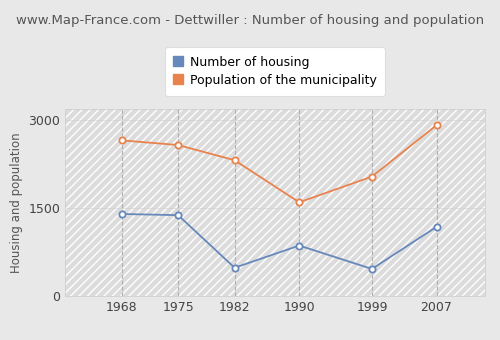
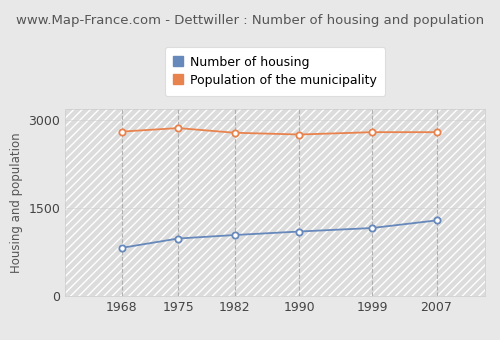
Number of housing/1968: 1400 -> 820
Population of the municipality/1968: 2660 -> 2810
Number of housing/1975: 1380 -> 980
Population of the municipality/1975: 2580 -> 2870
Number of housing/1982: 480 -> 1040
Population of the municipality/1982: 2320 -> 2790
Number of housing/1990: 860 -> 1100
Population of the municipality/1990: 1600 -> 2760
Number of housing/1999: 460 -> 1160
Population of the municipality/1999: 2040 -> 2800
Number of housing/2007: 1180 -> 1290
Population of the municipality/2007: 2920 -> 2800
